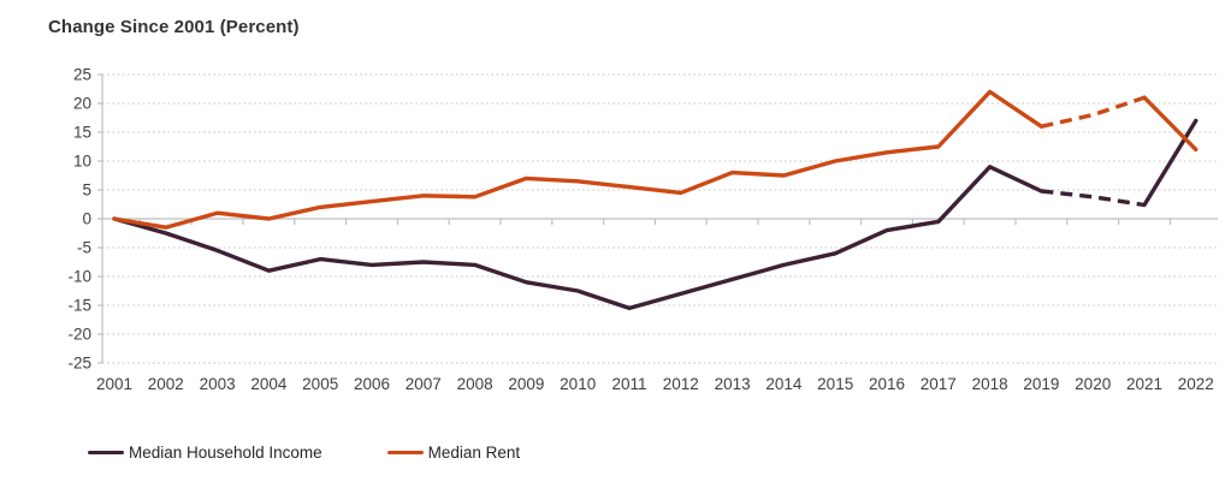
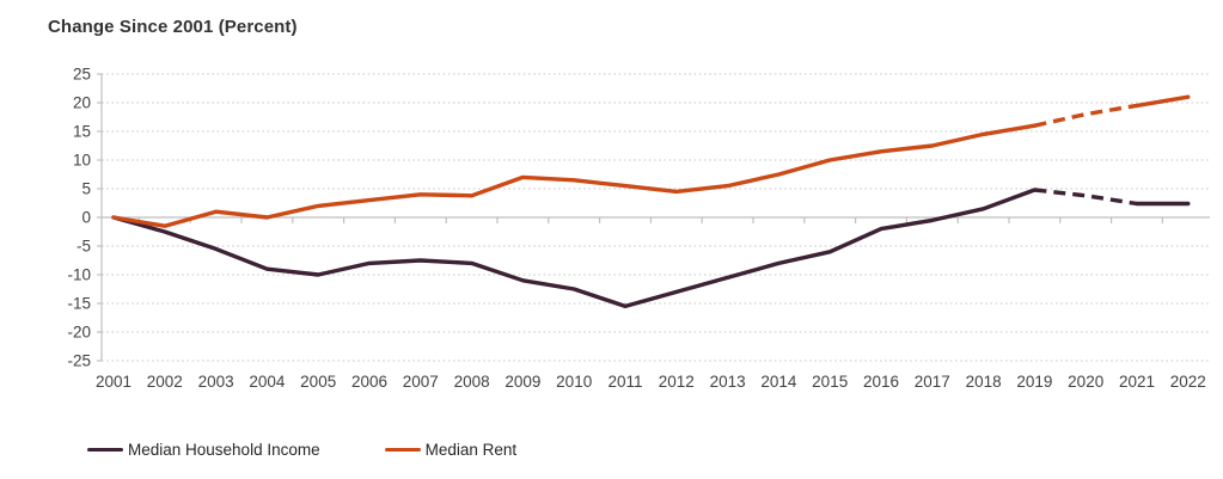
Median Household Income/2005: -7 -> -10
Median Rent/2013: 8 -> 6
Median Household Income/2018: 9 -> 2
Median Rent/2018: 22 -> 14
Median Rent/2021: 21 -> 20
Median Household Income/2022: 17 -> 2
Median Rent/2022: 12 -> 21
